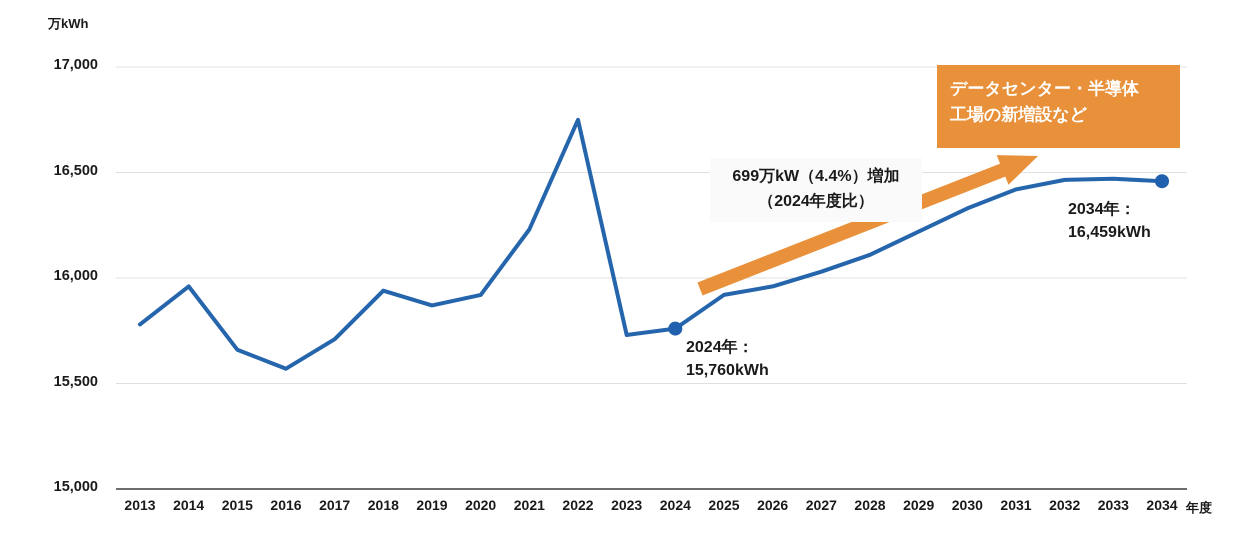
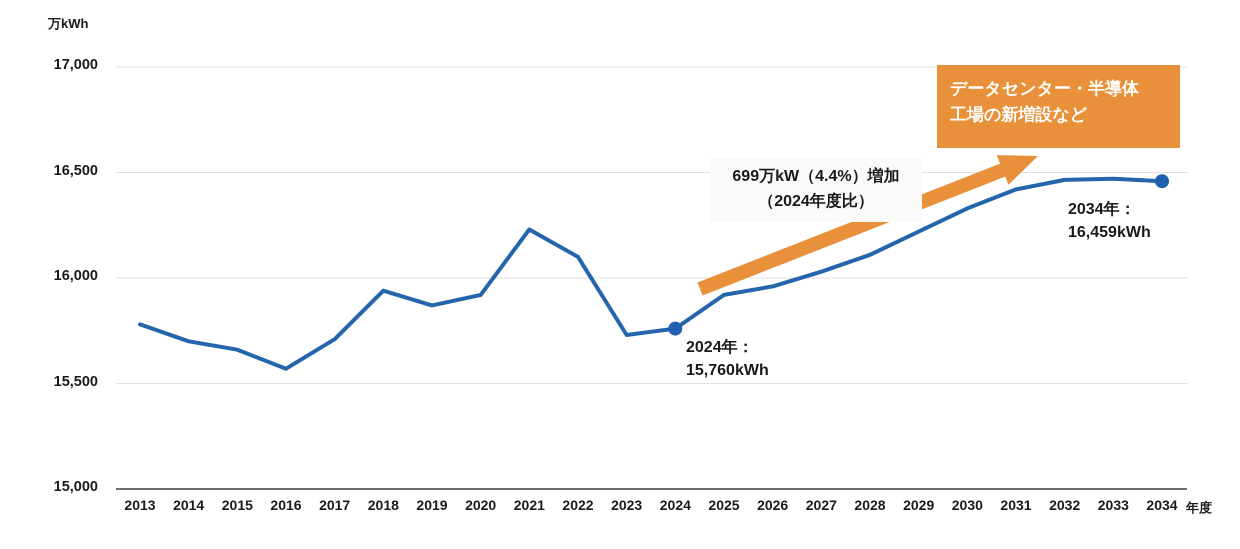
2014: 15960 -> 15700
2022: 16750 -> 16100
